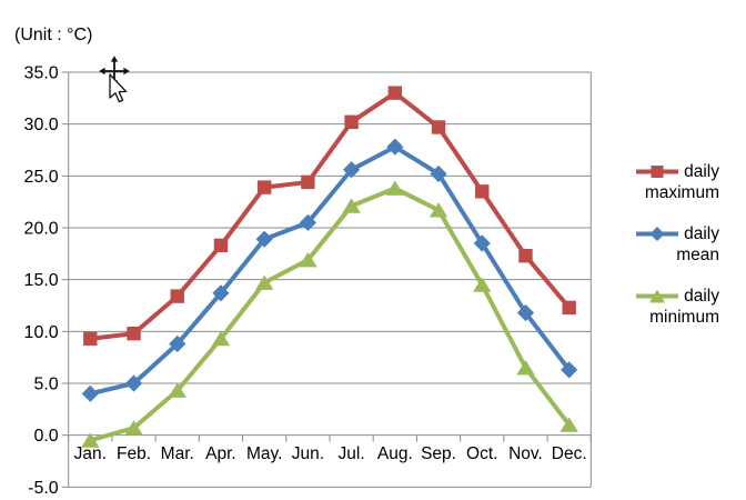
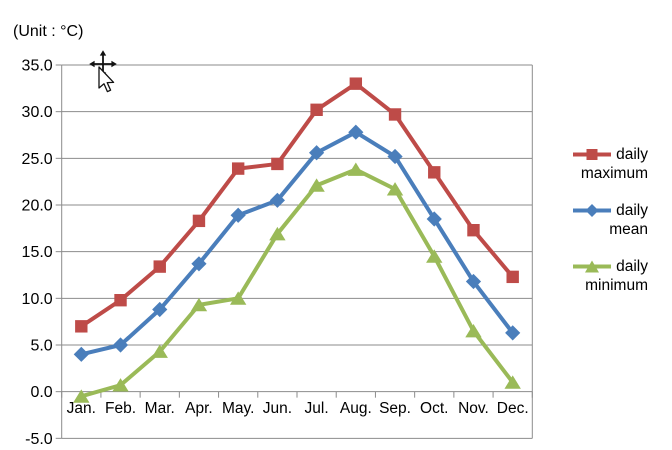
daily maximum/Jan.: 9 -> 7
daily minimum/May.: 15 -> 10
